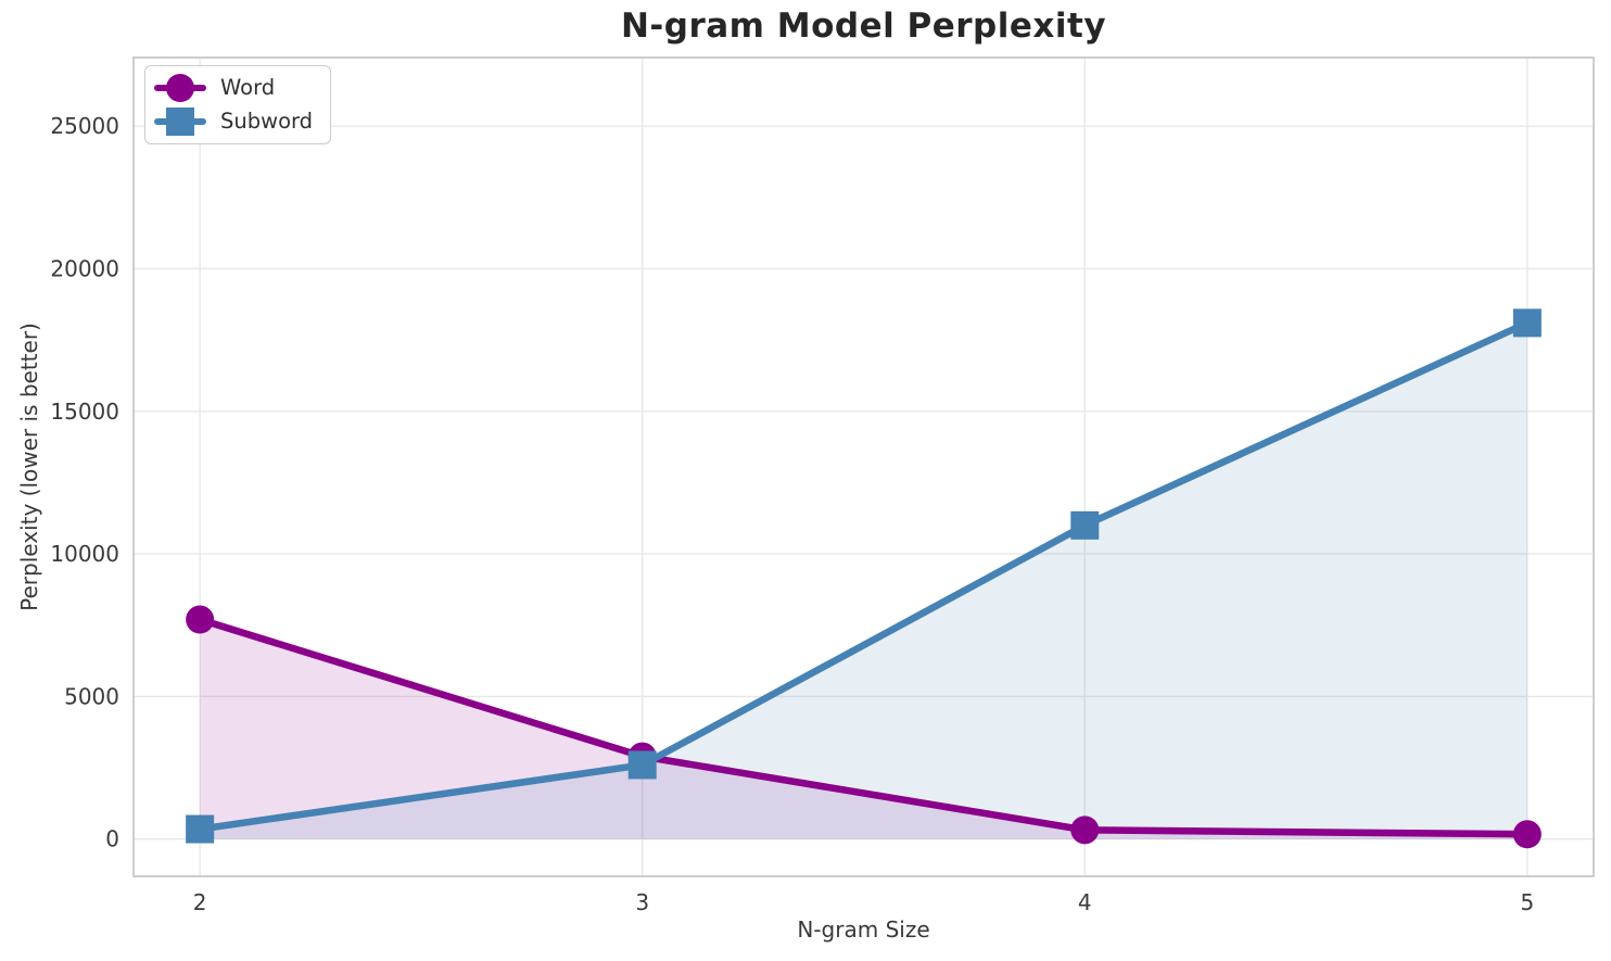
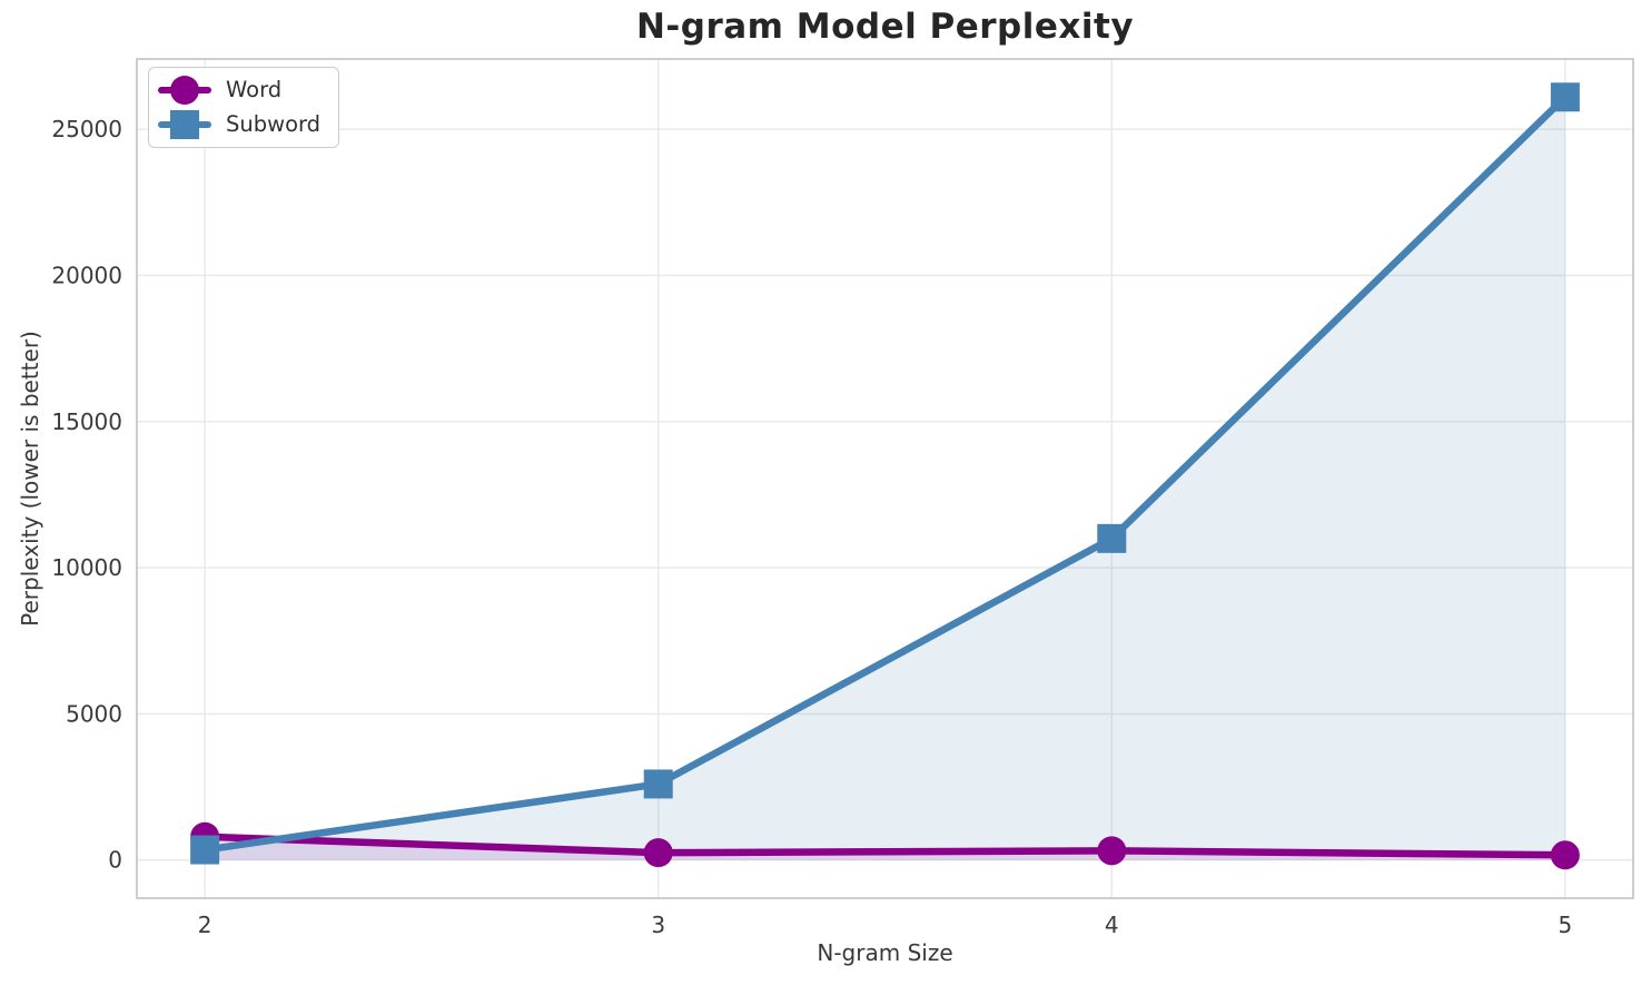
Word/2: 7700 -> 800
Word/3: 2900 -> 200
Subword/5: 18100 -> 26100
